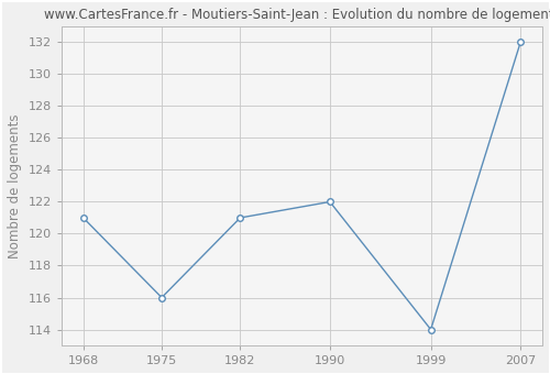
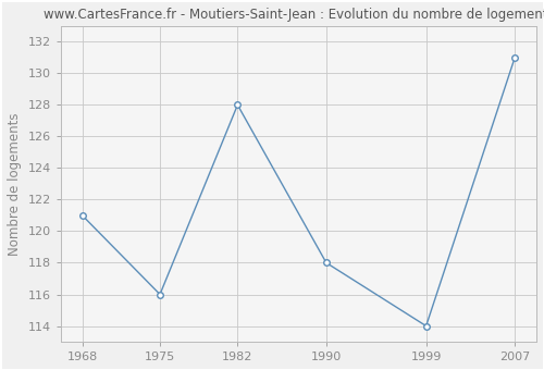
1982: 121 -> 128
1990: 122 -> 118
2007: 132 -> 131
